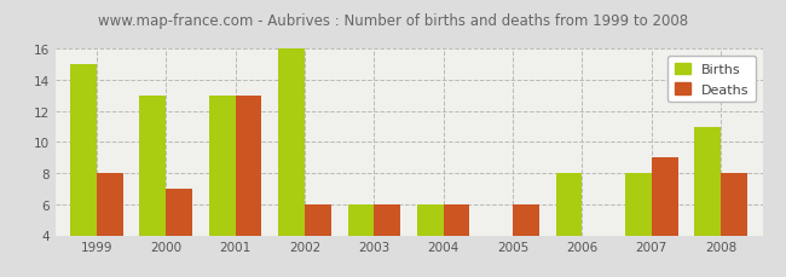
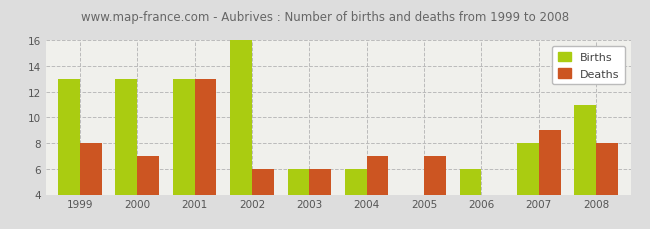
Births/1999: 15 -> 13
Deaths/2004: 6 -> 7
Deaths/2005: 6 -> 7
Births/2006: 8 -> 6
